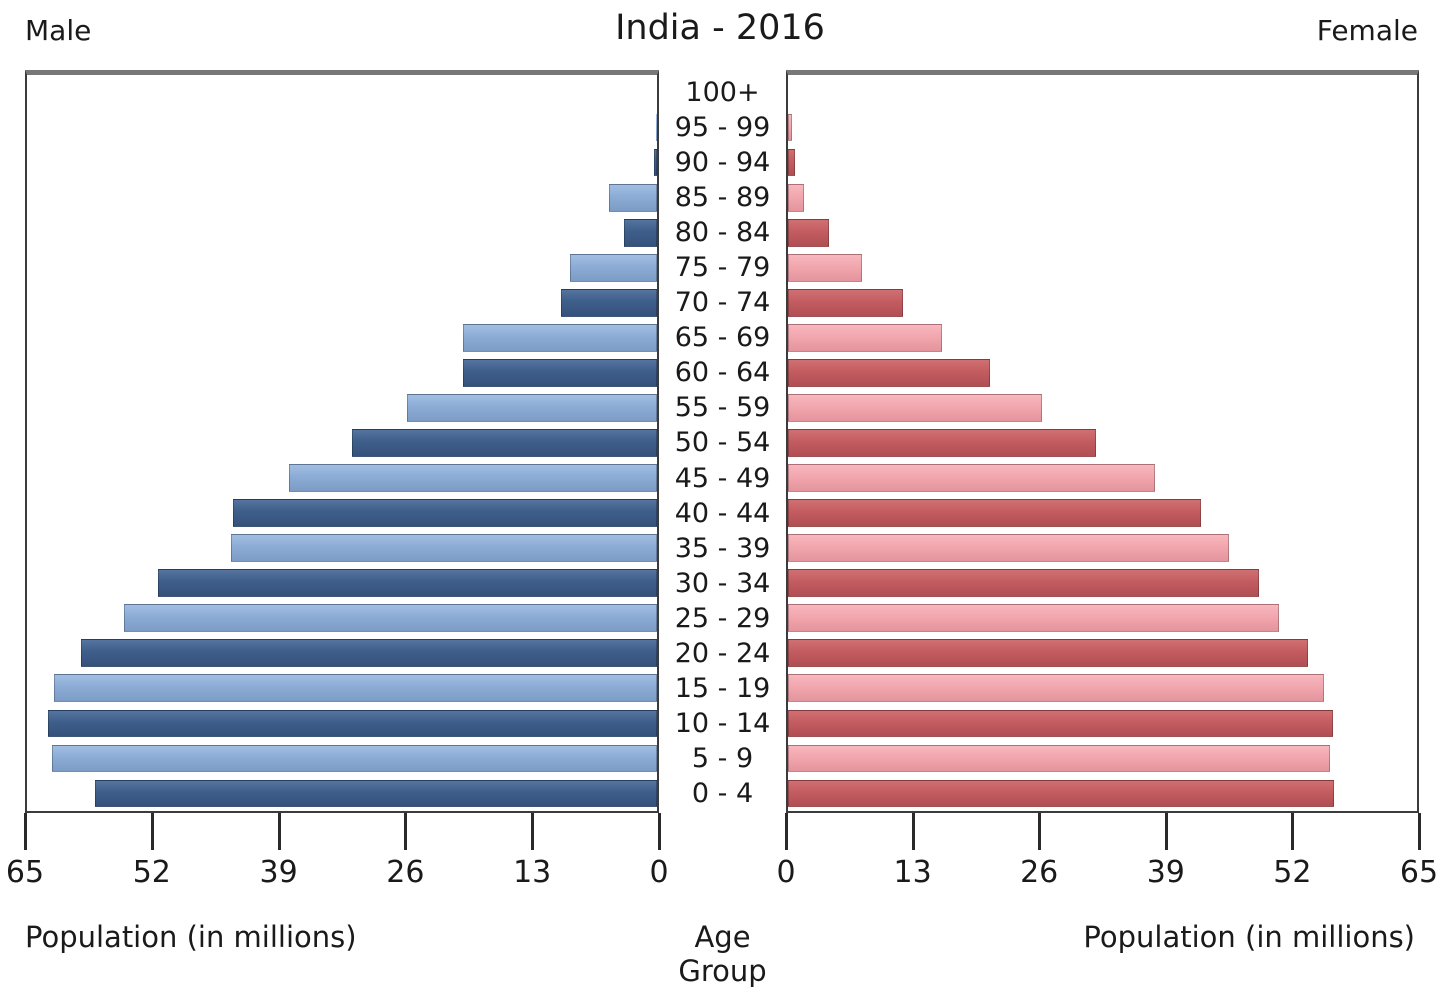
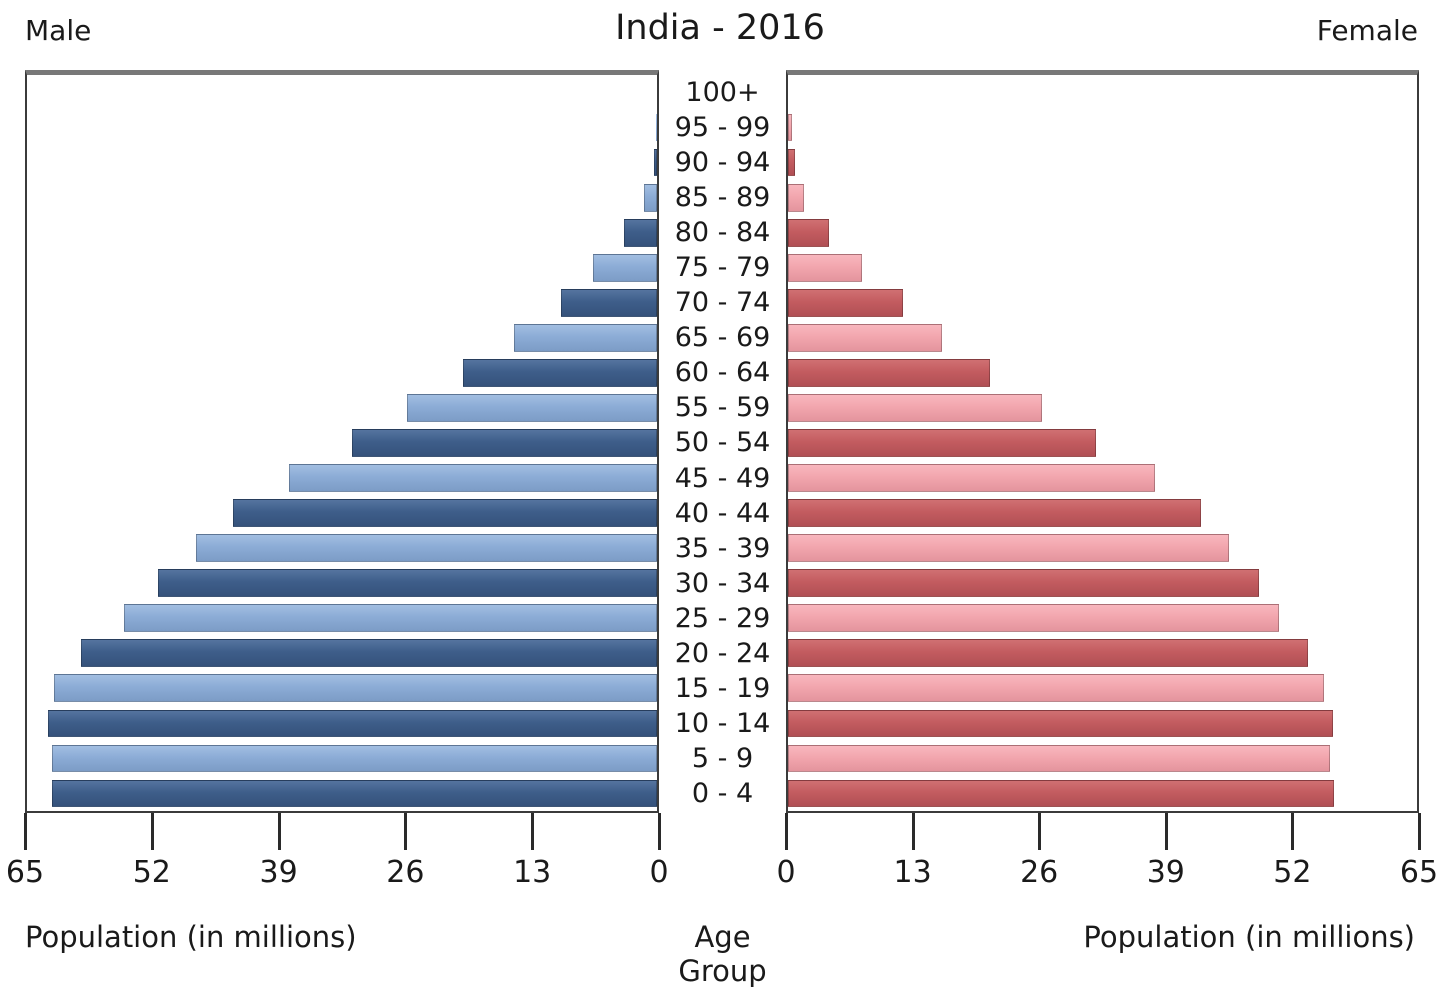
Male/85 - 89: 5 -> 1
Male/75 - 79: 9 -> 7
Male/65 - 69: 20 -> 15
Male/35 - 39: 44 -> 48
Male/0 - 4: 58 -> 62
